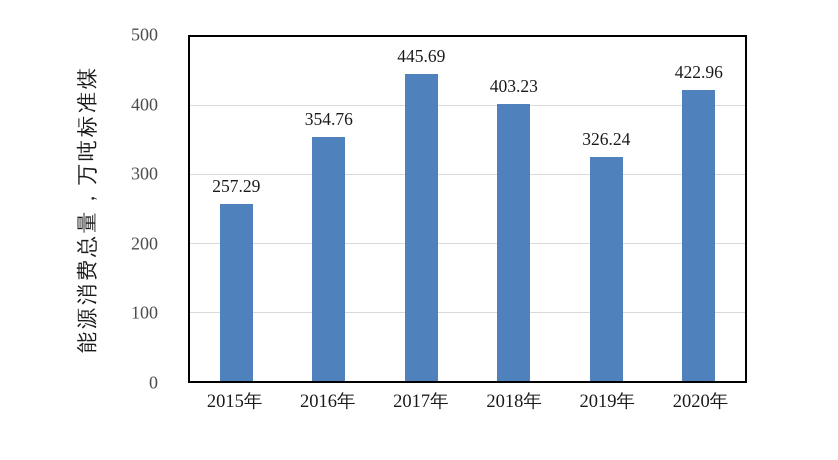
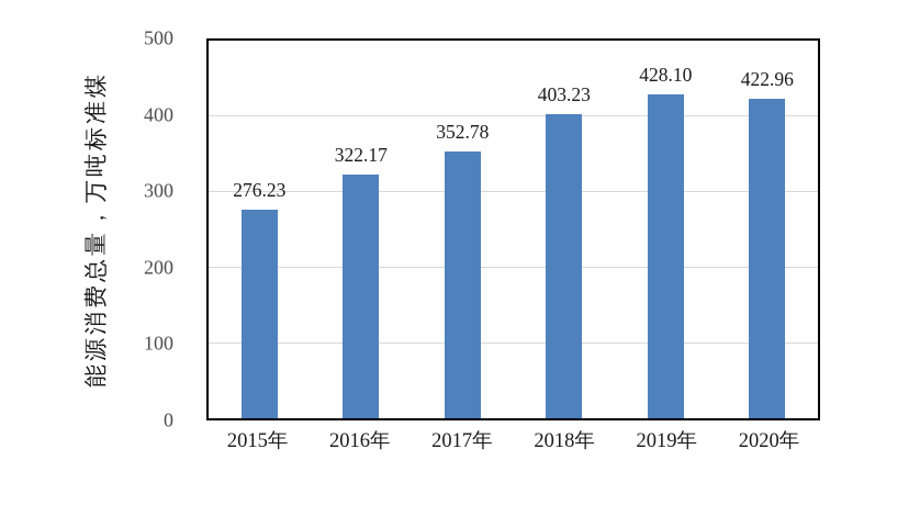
2015年: 257.29 -> 276.23
2016年: 354.76 -> 322.17
2017年: 445.69 -> 352.78
2019年: 326.24 -> 428.10
